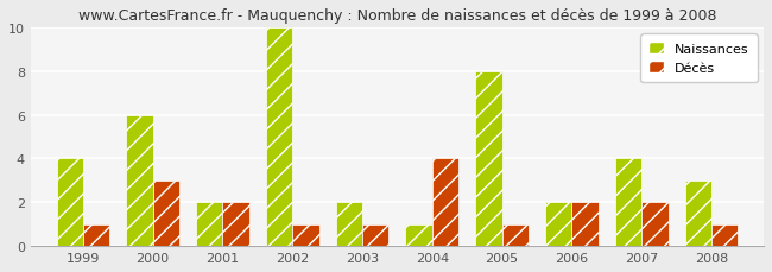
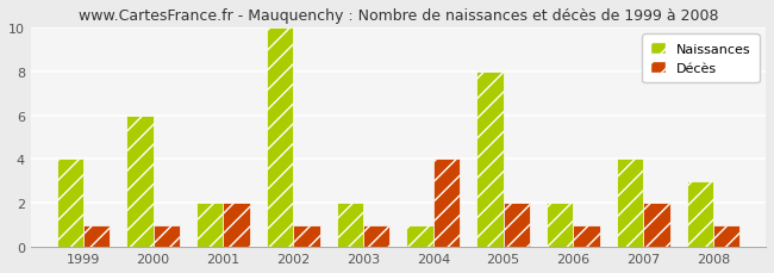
Décès/2000: 3 -> 1
Décès/2005: 1 -> 2
Décès/2006: 2 -> 1
